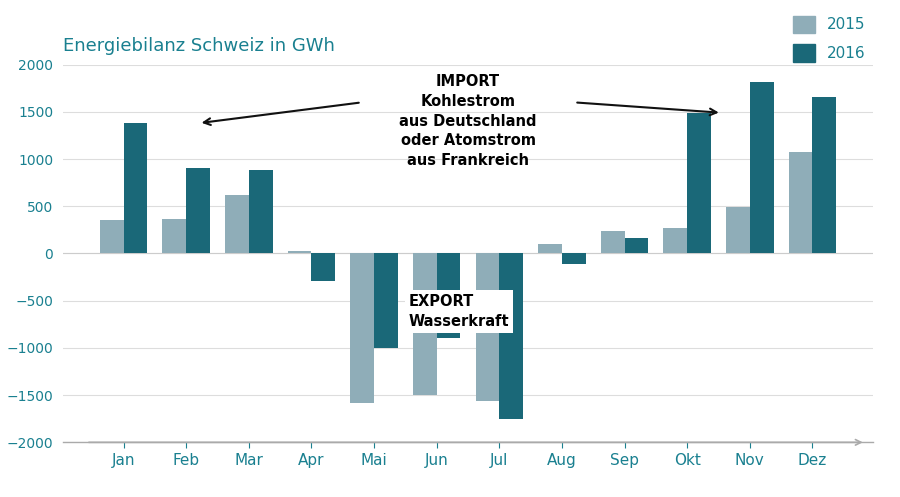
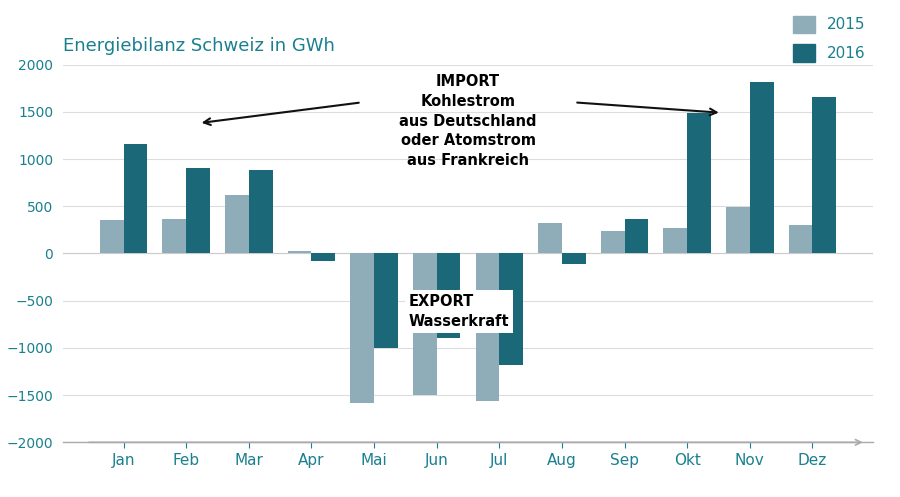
2016/Jan: 1380 -> 1160
2016/Apr: -290 -> -80
2016/Jul: -1750 -> -1180
2015/Aug: 100 -> 320
2016/Sep: 160 -> 360
2015/Dez: 1070 -> 300
